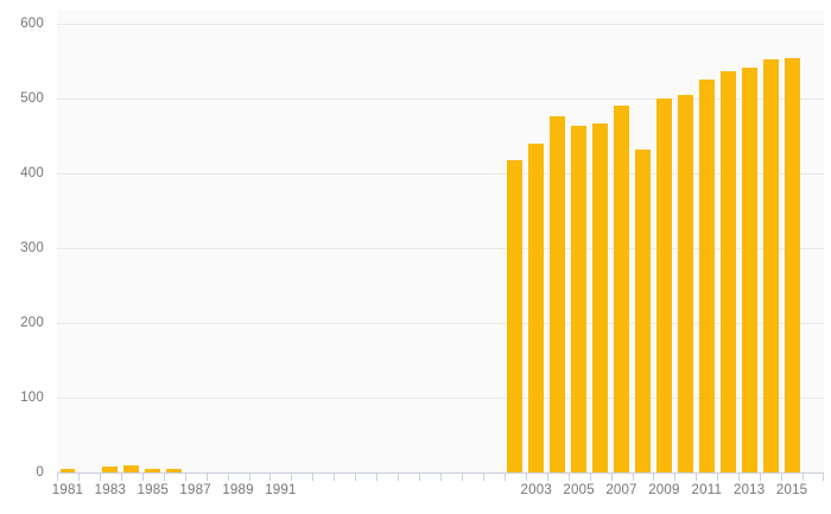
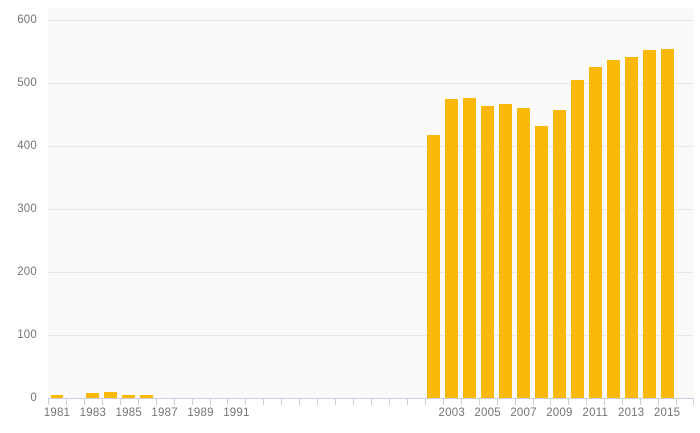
2003: 440 -> 470
2007: 490 -> 460
2009: 500 -> 460
